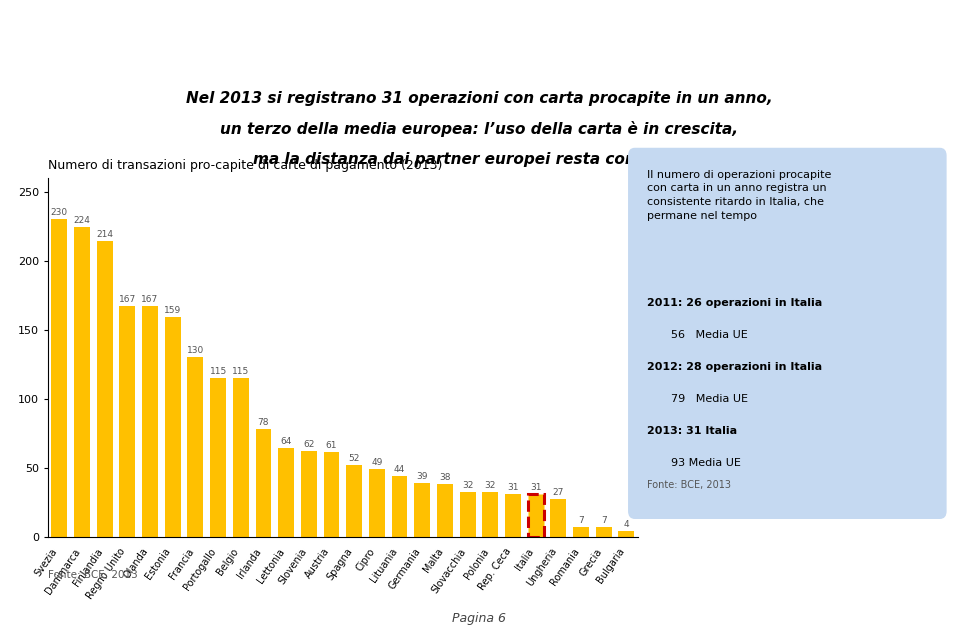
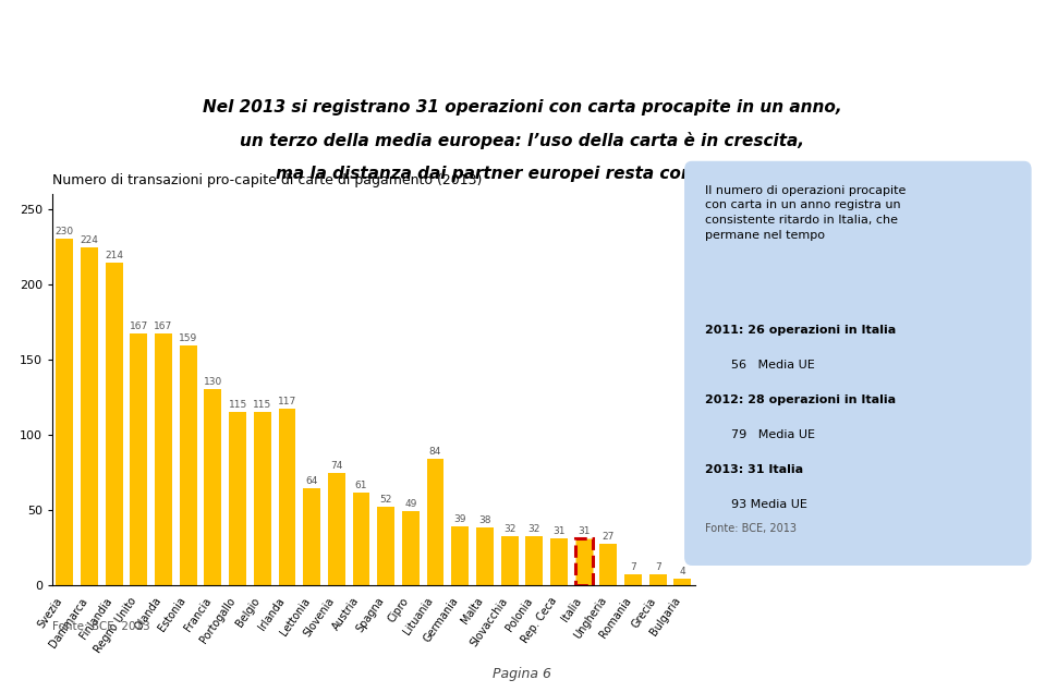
Irlanda: 78 -> 117
Slovenia: 62 -> 74
Lituania: 44 -> 84
